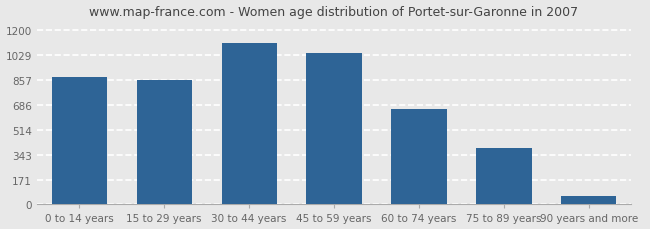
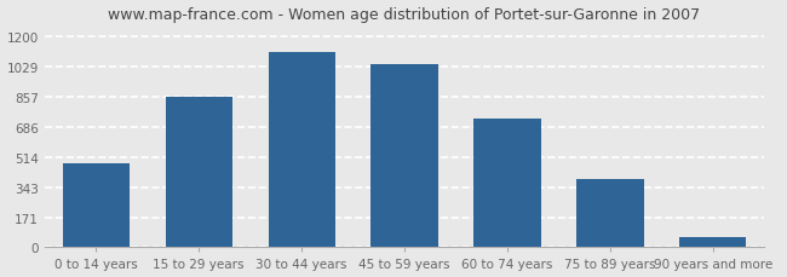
0 to 14 years: 880 -> 480
60 to 74 years: 660 -> 730
